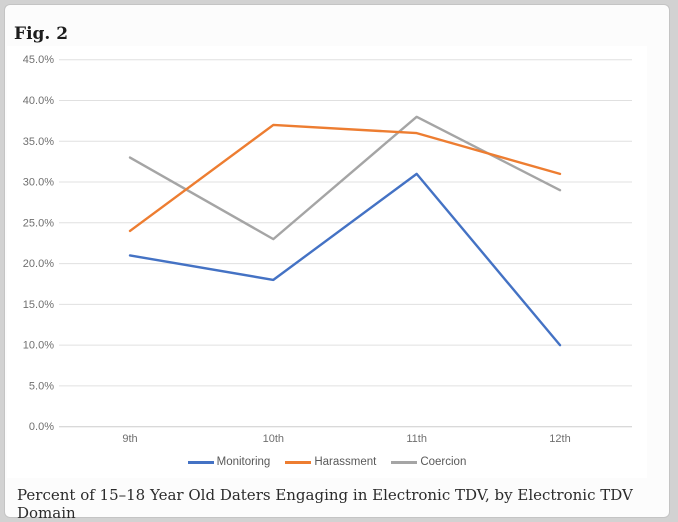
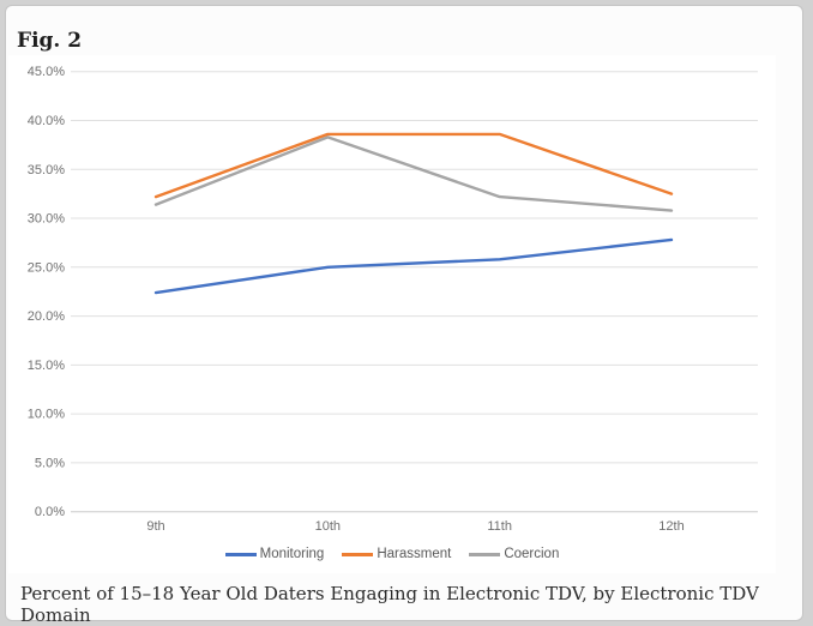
Monitoring/9th: 21% -> 22%
Harassment/9th: 24% -> 32%
Coercion/9th: 33% -> 31%
Monitoring/10th: 18% -> 25%
Harassment/10th: 37% -> 39%
Coercion/10th: 23% -> 38%
Monitoring/11th: 31% -> 26%
Harassment/11th: 36% -> 39%
Coercion/11th: 38% -> 32%
Monitoring/12th: 10% -> 28%
Harassment/12th: 31% -> 32%
Coercion/12th: 29% -> 31%
